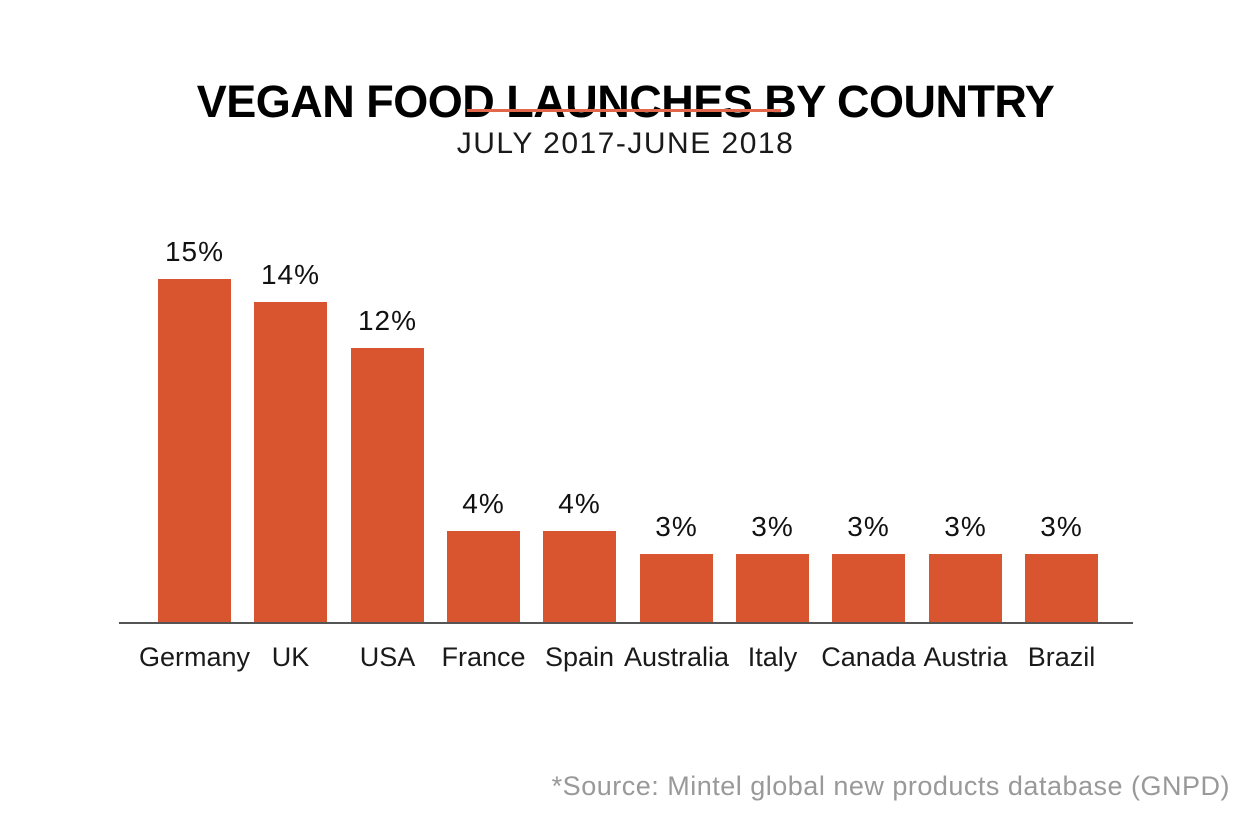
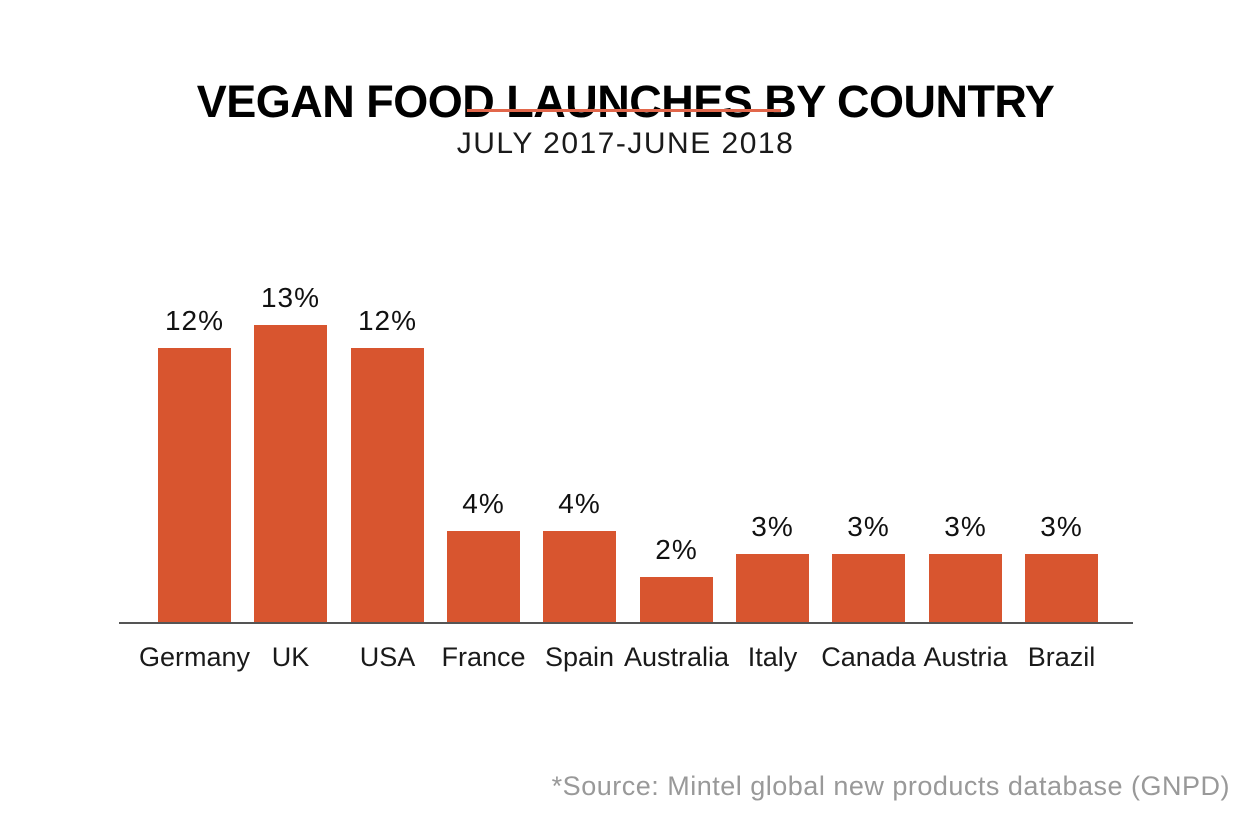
Germany: 15% -> 12%
UK: 14% -> 13%
Australia: 3% -> 2%
